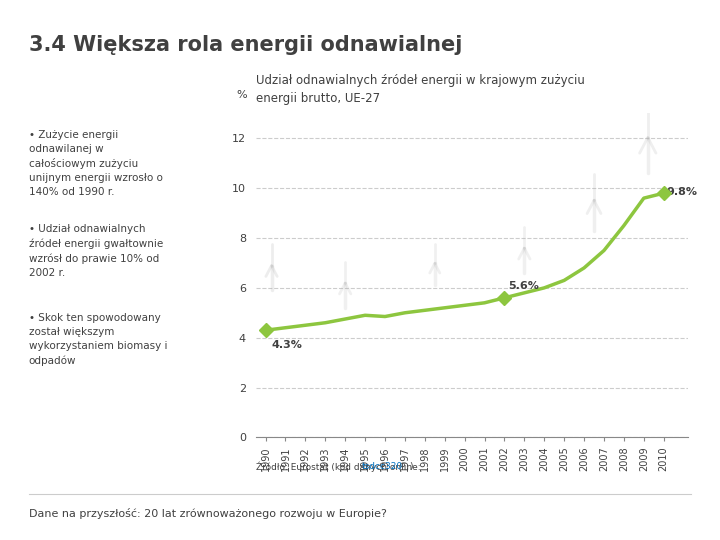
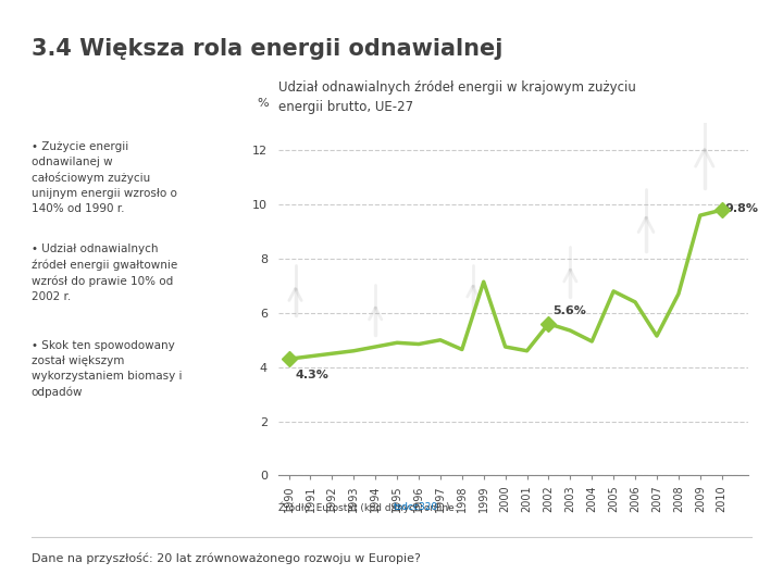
1998: 5.10 -> 4.65
1999: 5.20 -> 7.15
2000: 5.30 -> 4.75
2001: 5.40 -> 4.60
2003: 5.80 -> 5.35
2004: 6.00 -> 4.95
2005: 6.30 -> 6.80
2006: 6.80 -> 6.40
2007: 7.50 -> 5.15
2008: 8.50 -> 6.70
